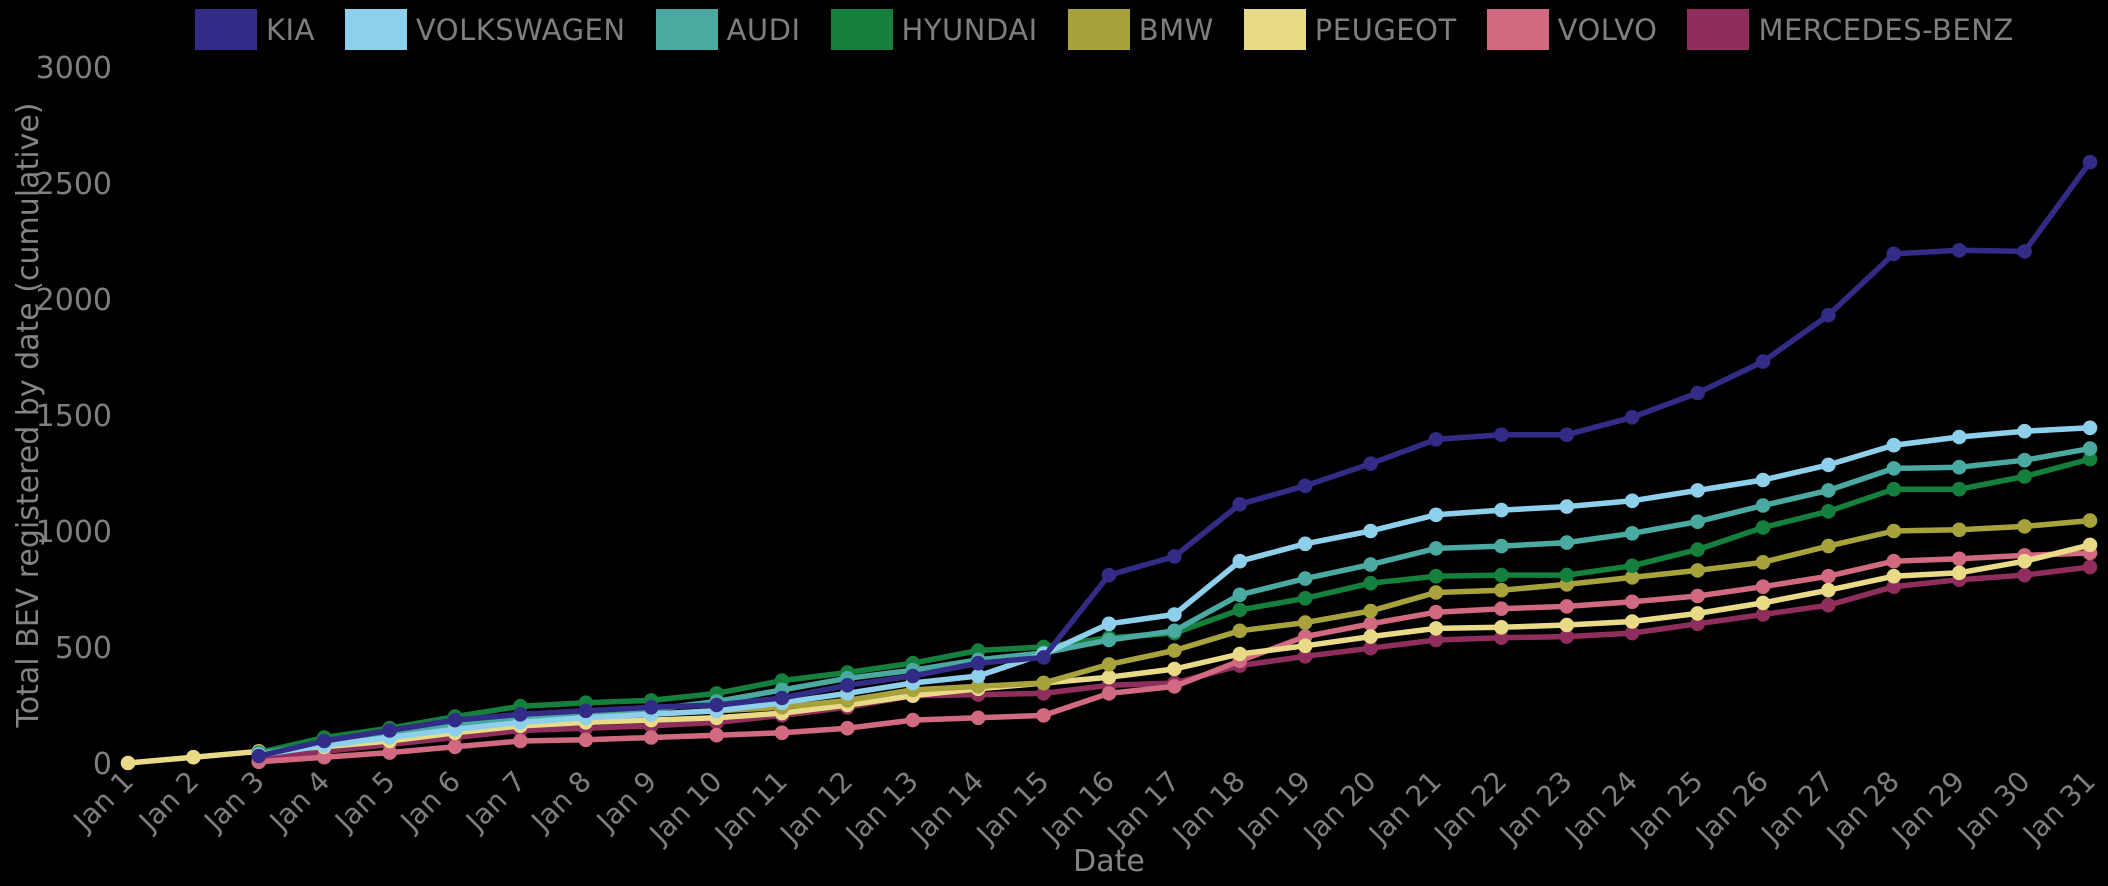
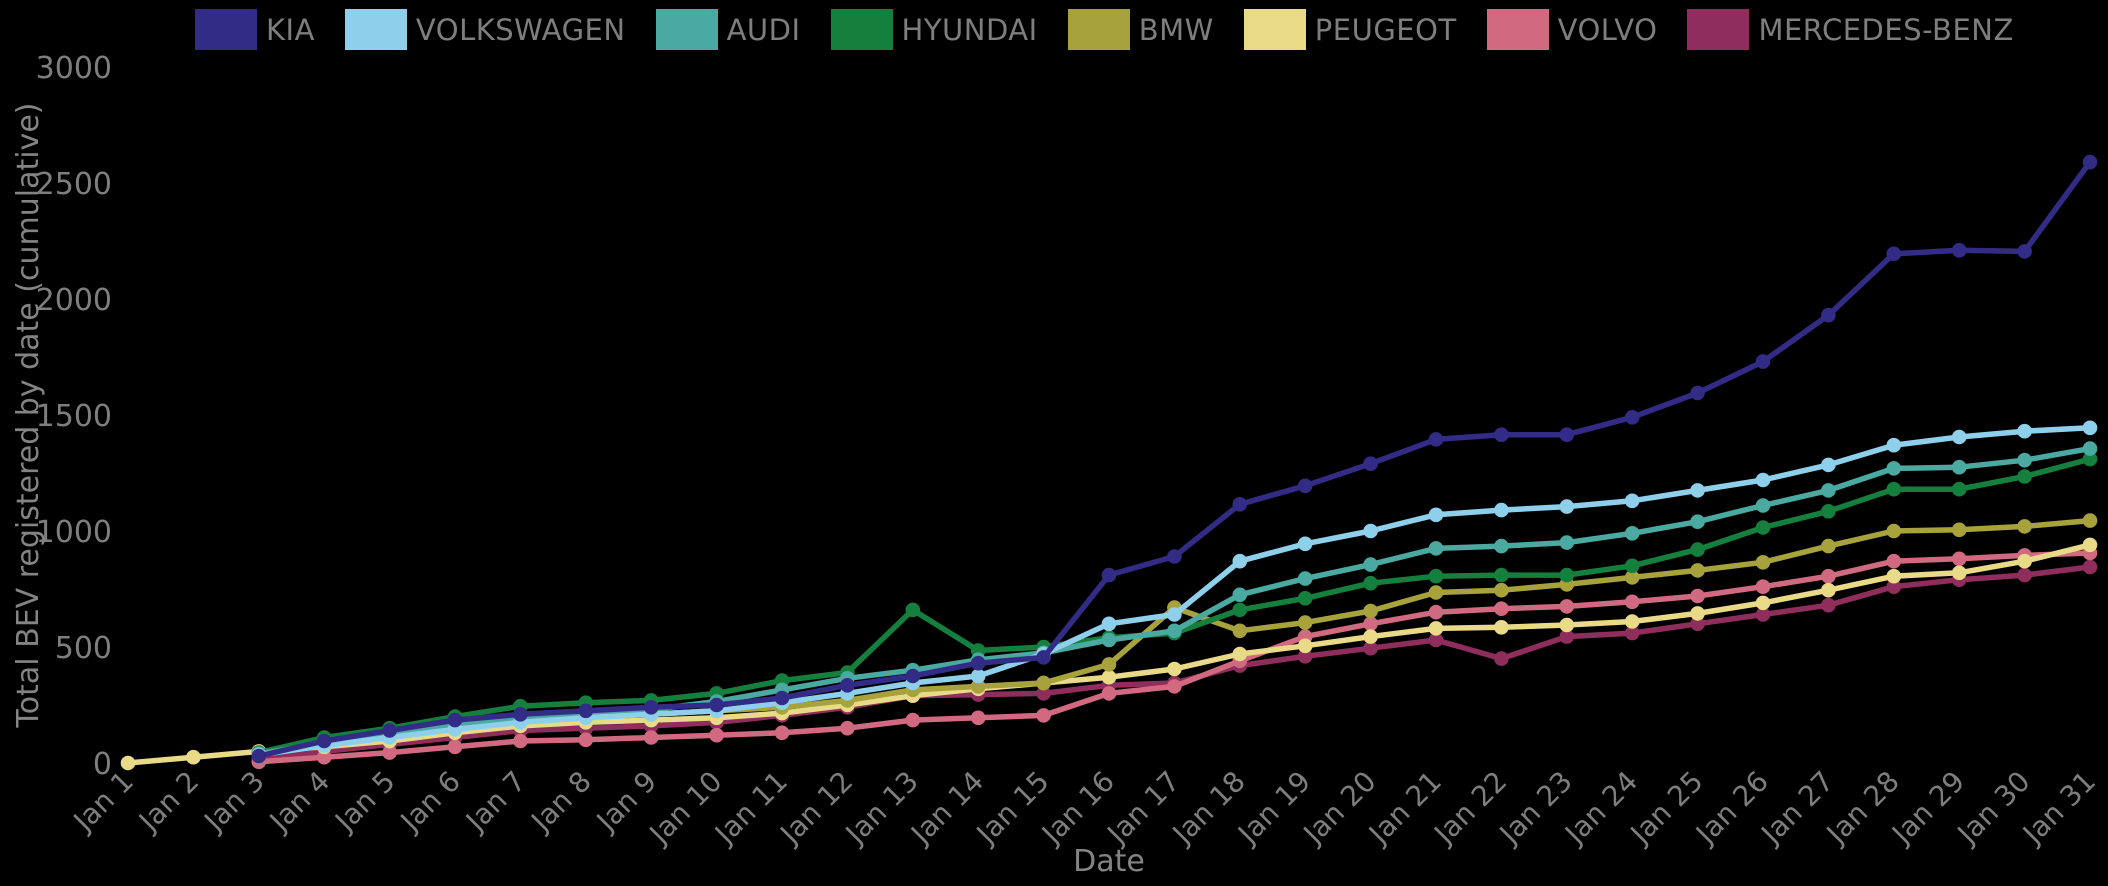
HYUNDAI/Jan 13: 430 -> 660
BMW/Jan 17: 480 -> 670
MERCEDES-BENZ/Jan 22: 540 -> 450
